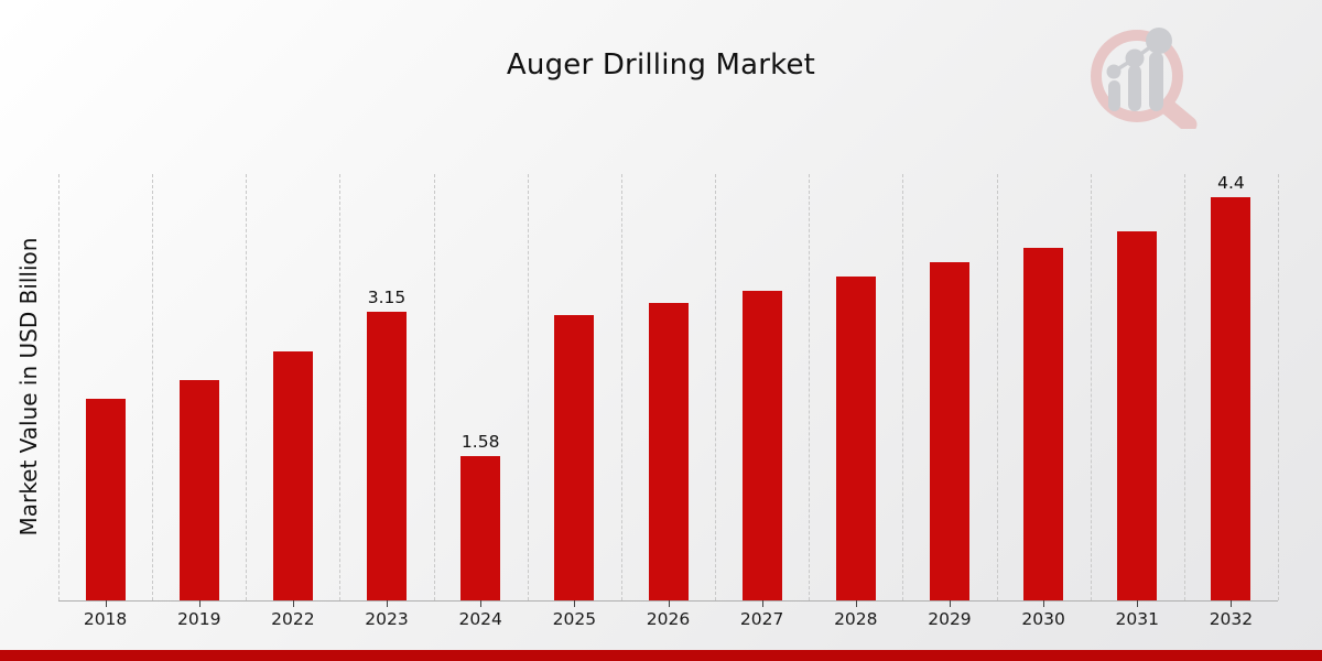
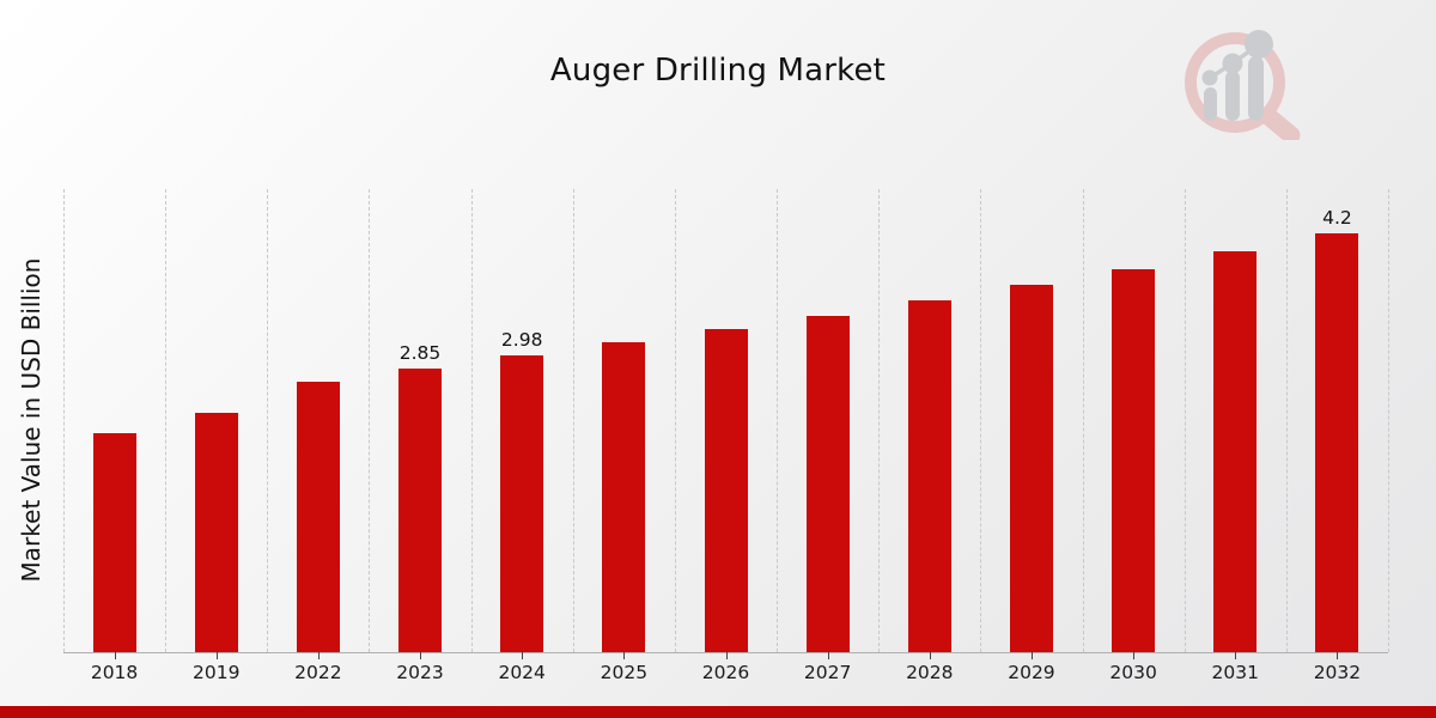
2023: 3.15 -> 2.85
2024: 1.58 -> 2.98
2032: 4.4 -> 4.2
